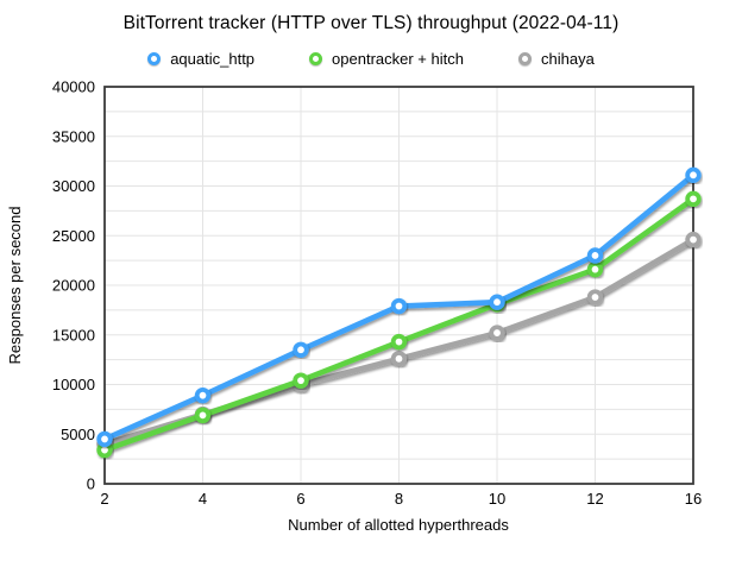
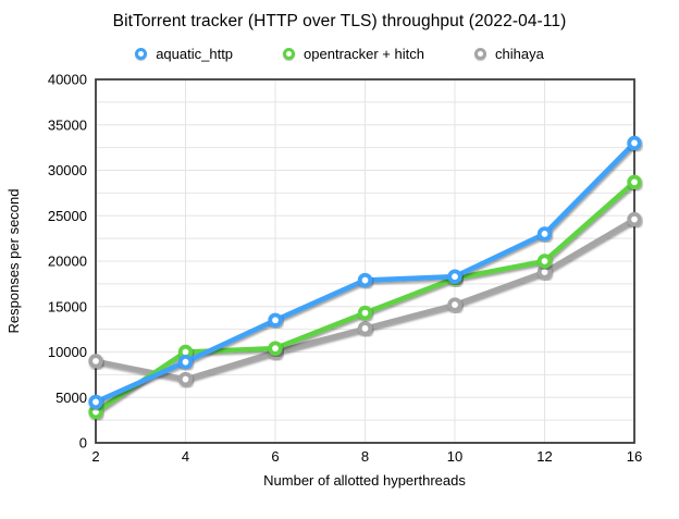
chihaya/2: 4000 -> 9000
opentracker + hitch/4: 7000 -> 10000
opentracker + hitch/12: 22000 -> 20000
aquatic_http/16: 31000 -> 33000
